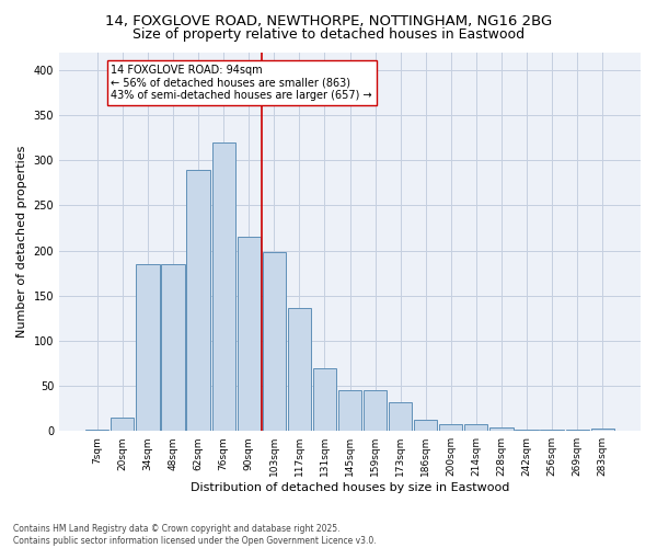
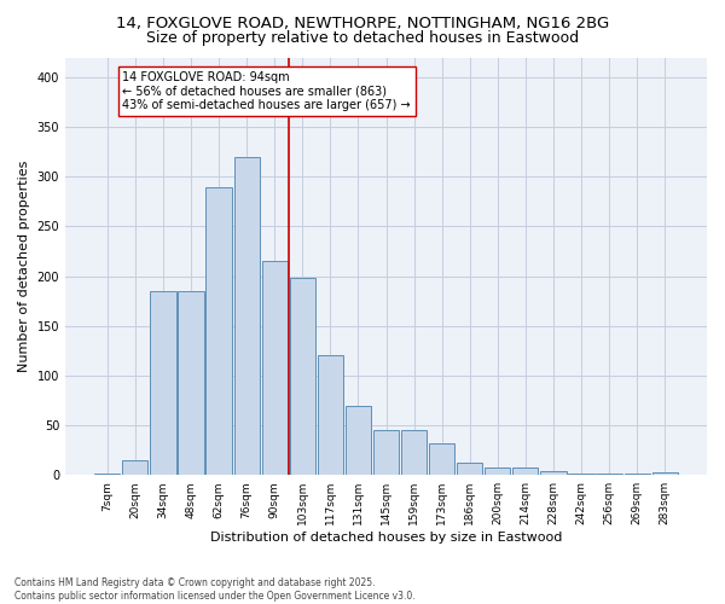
117sqm: 136 -> 120
